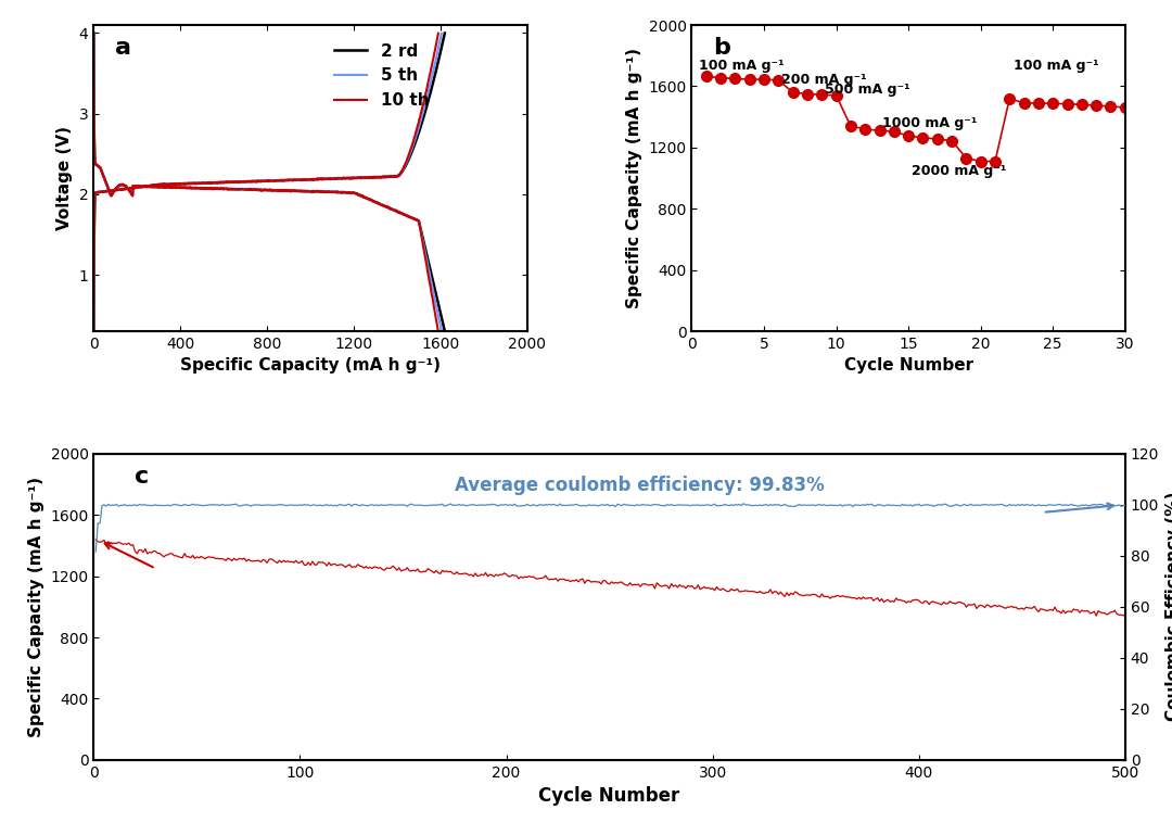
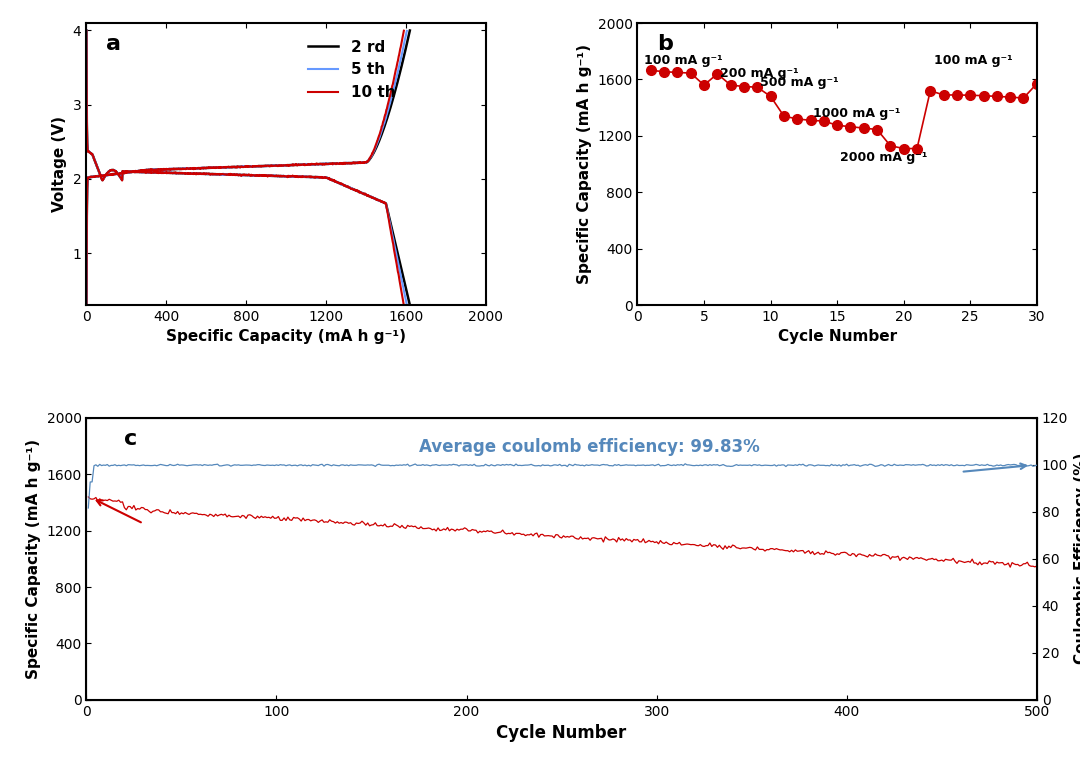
5: 1640 -> 1560
10: 1540 -> 1480
30: 1460 -> 1570
